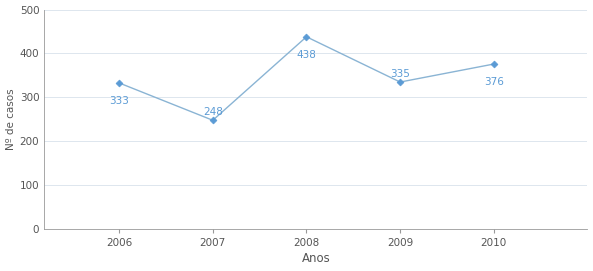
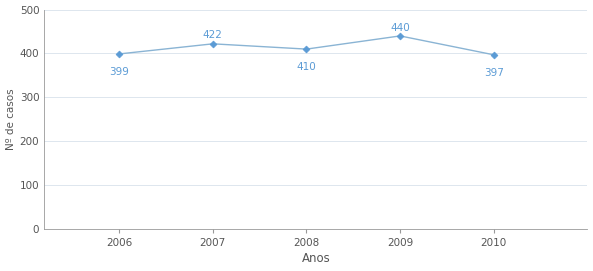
2006: 333 -> 399
2007: 248 -> 422
2008: 438 -> 410
2009: 335 -> 440
2010: 376 -> 397
